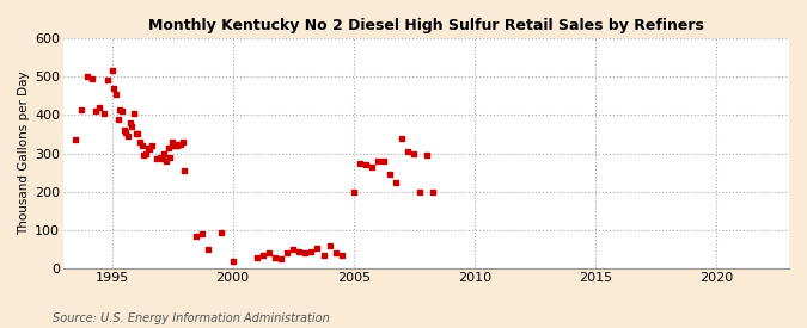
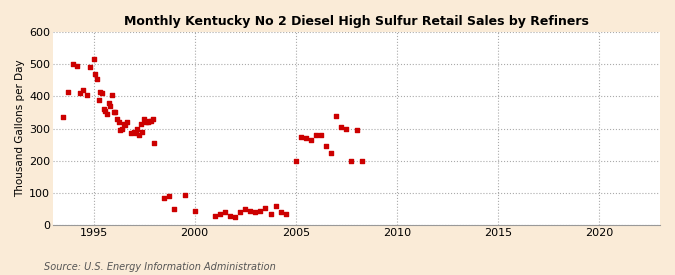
2000: 20 -> 45
